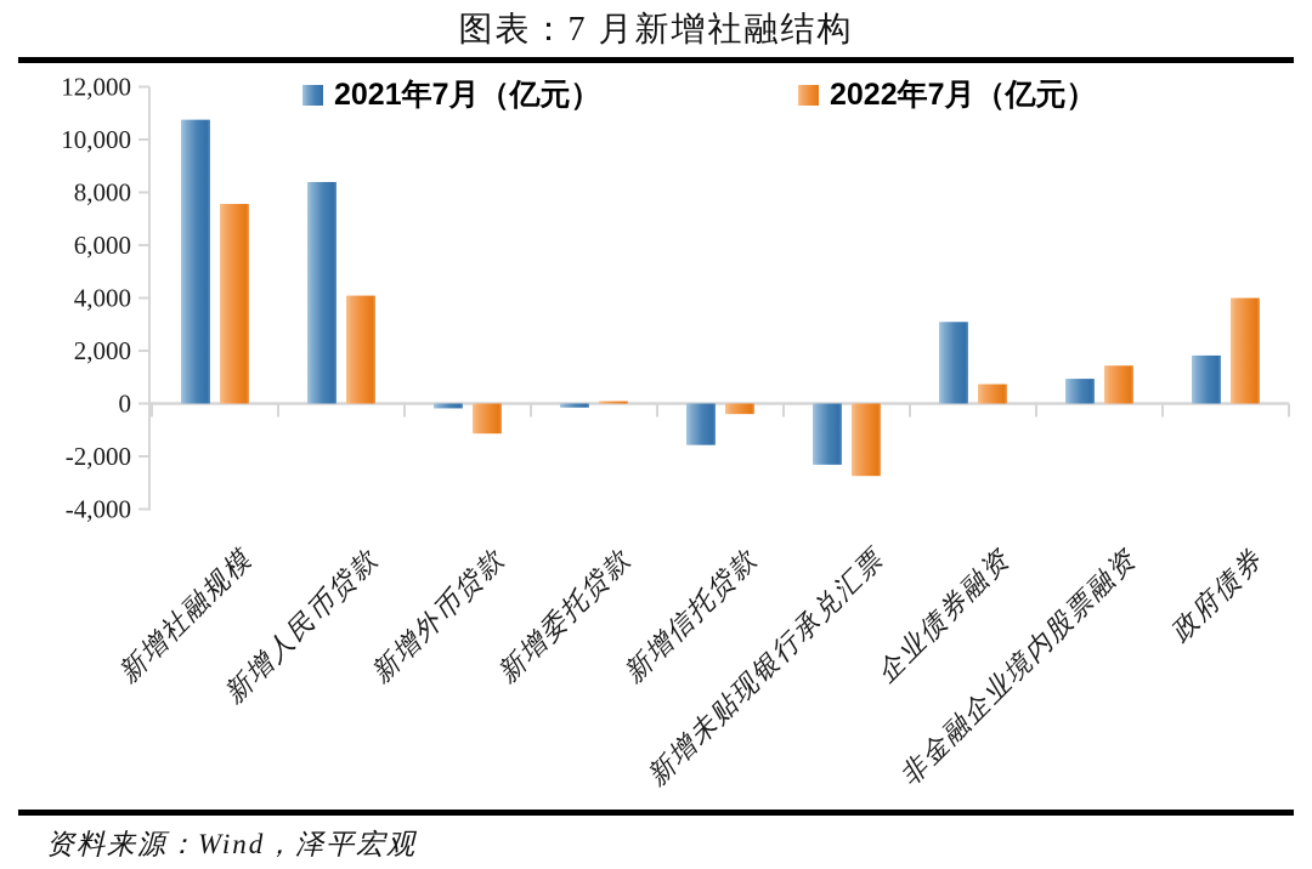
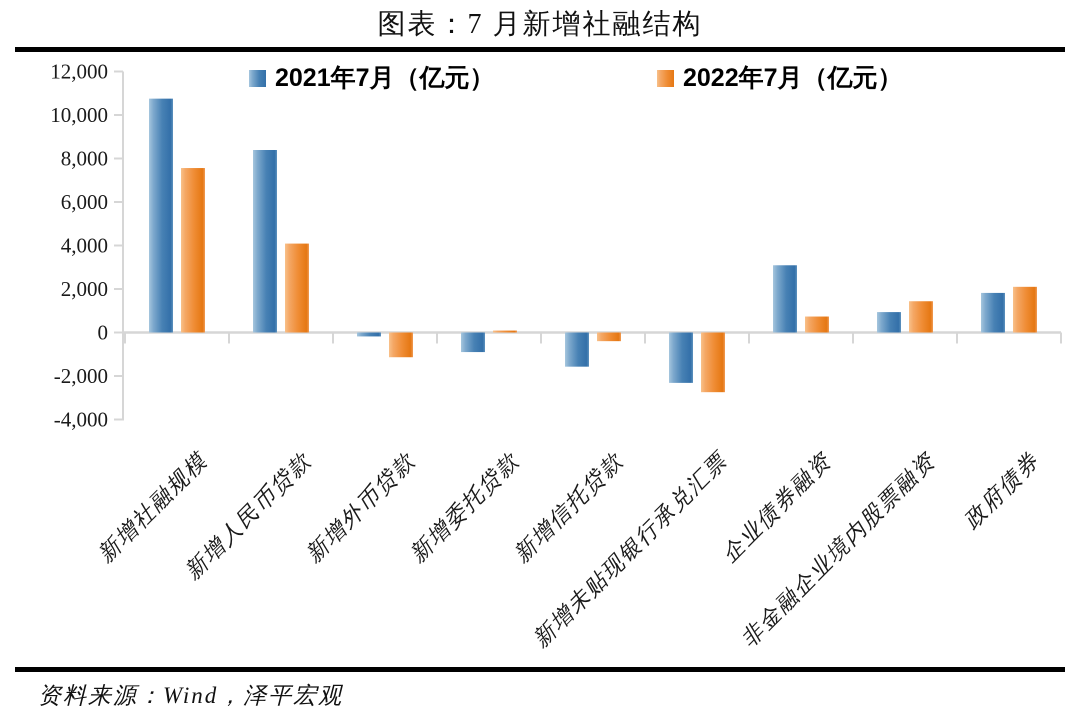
2021年7月（亿元）/新增委托贷款: -200 -> -900
2022年7月（亿元）/政府债券: 4000 -> 2100
